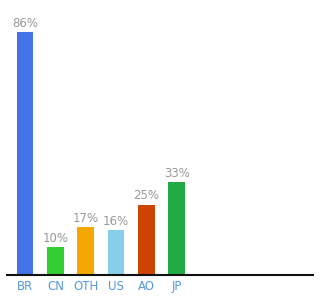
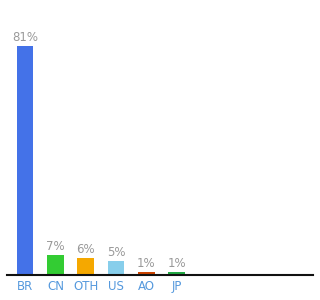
BR: 86% -> 81%
CN: 10% -> 7%
OTH: 17% -> 6%
US: 16% -> 5%
AO: 25% -> 1%
JP: 33% -> 1%
